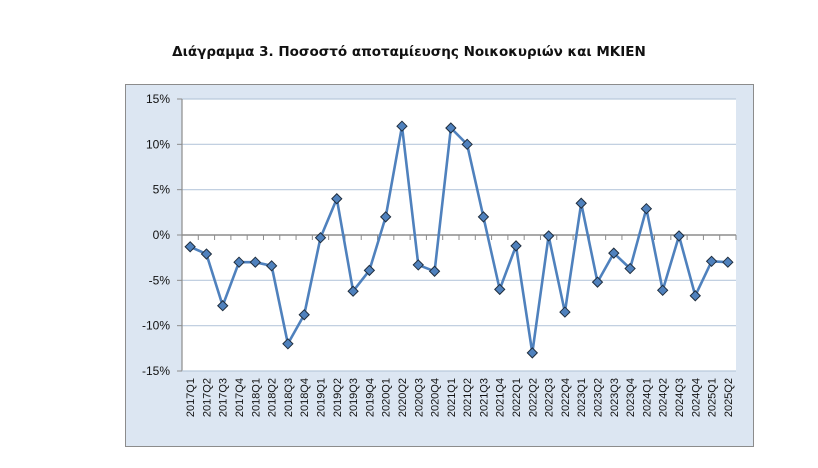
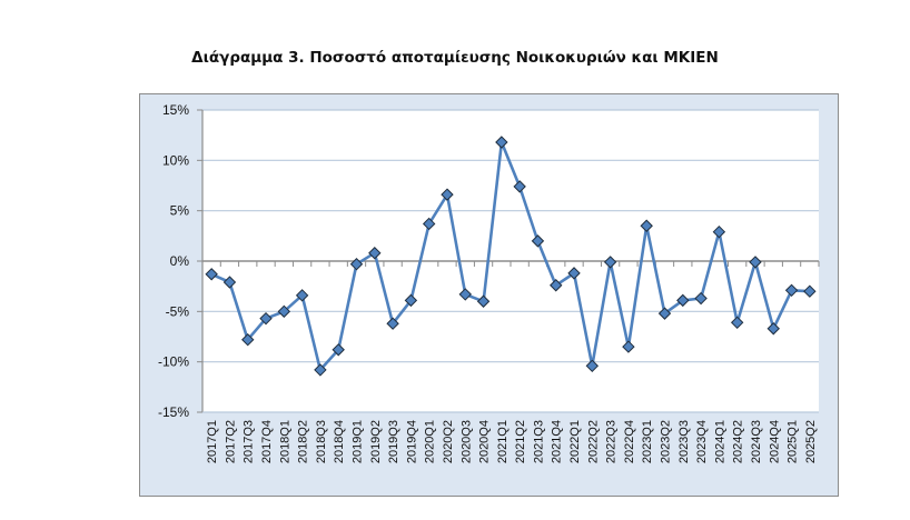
2017Q4: -3% -> -6%
2018Q1: -3% -> -5%
2018Q3: -12% -> -11%
2019Q2: 4% -> 1%
2020Q1: 2% -> 4%
2020Q2: 12% -> 7%
2021Q2: 10% -> 7%
2021Q4: -6% -> -2%
2022Q2: -13% -> -10%
2023Q3: -2% -> -4%
